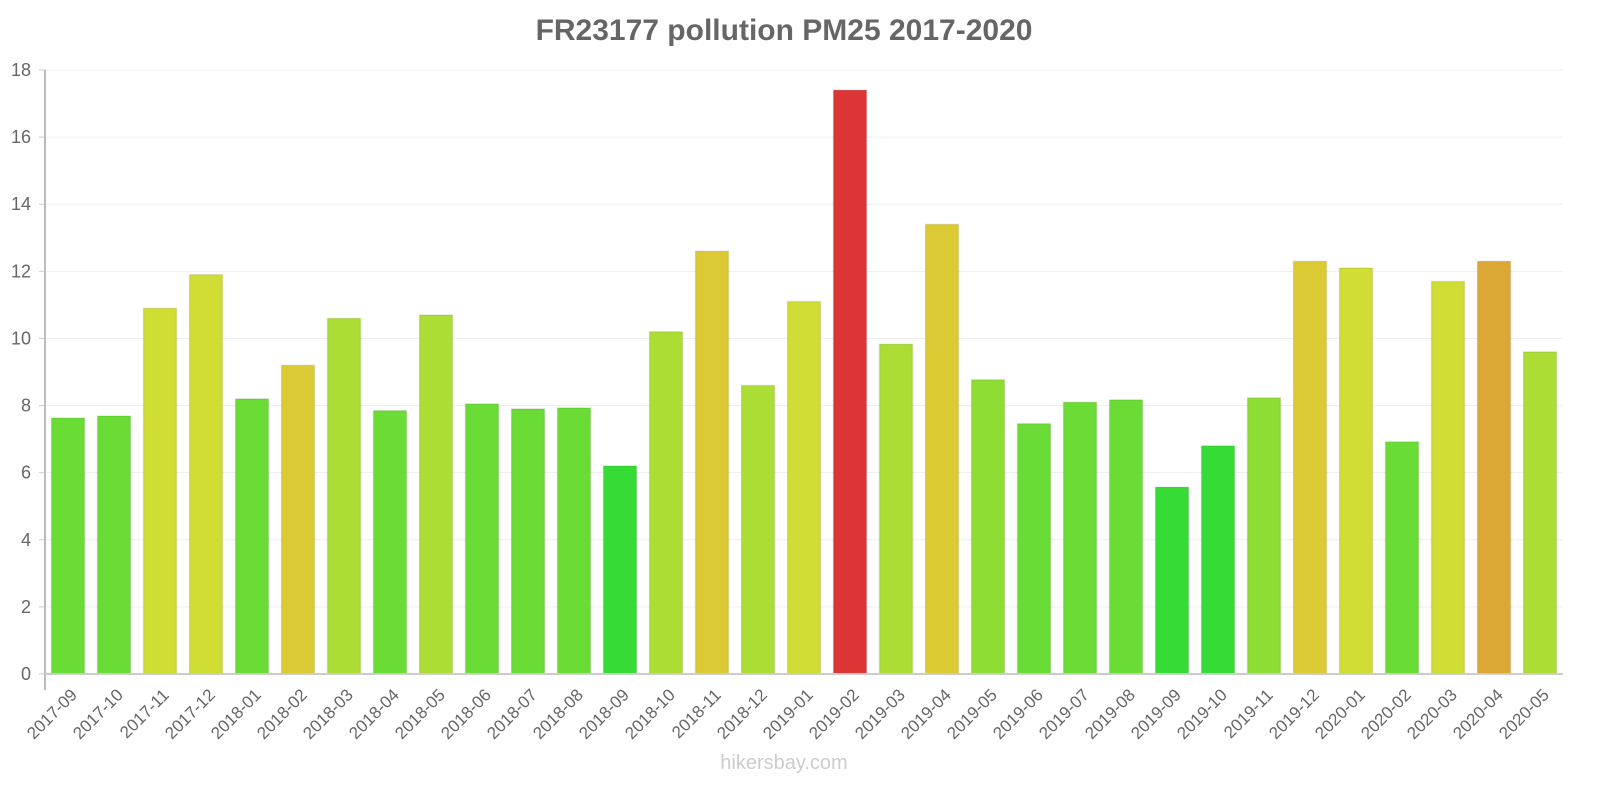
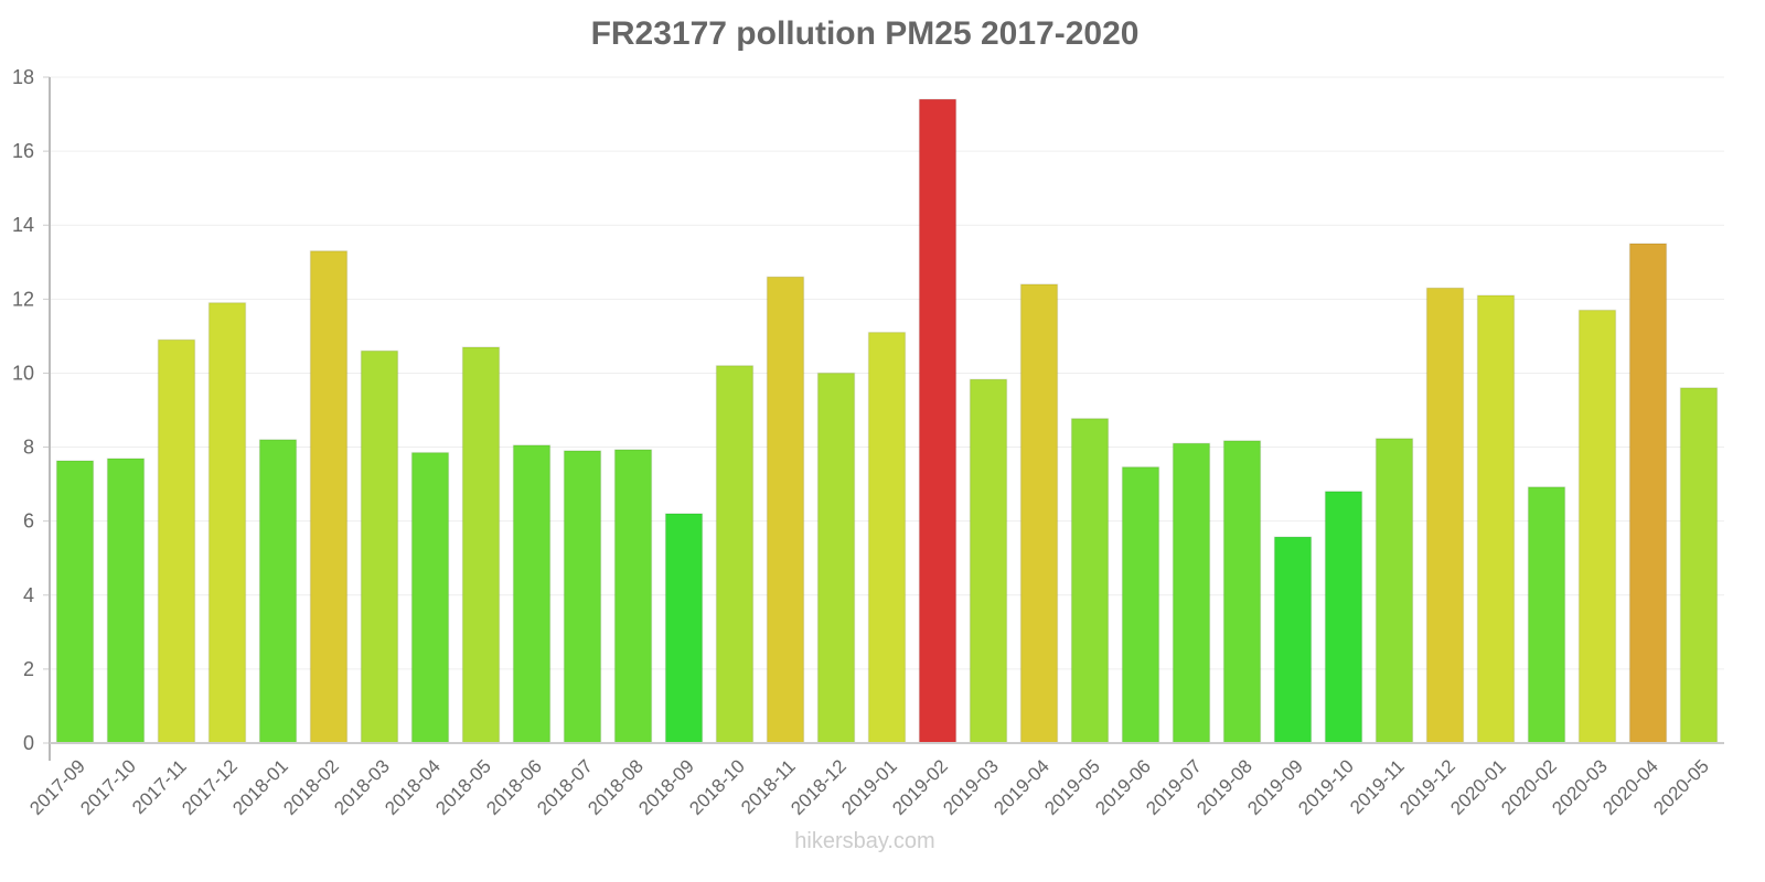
2018-02: 9.2 -> 13.3
2018-12: 8.6 -> 10.0
2019-04: 13.4 -> 12.4
2020-04: 12.3 -> 13.5
